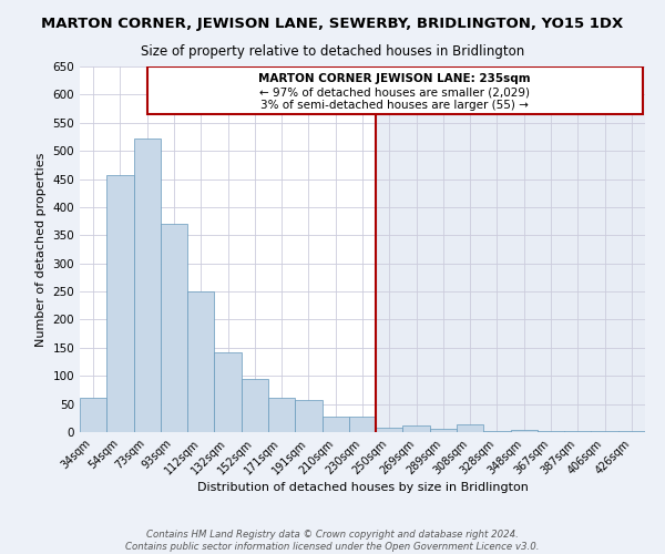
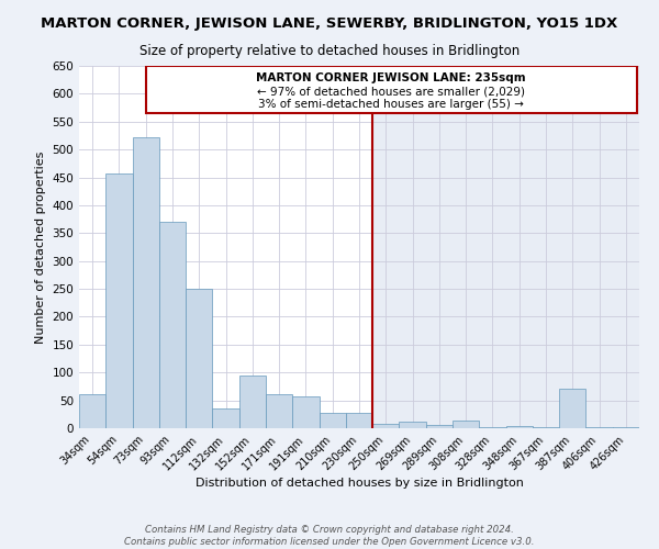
132sqm: 142 -> 36
387sqm: 2 -> 70
